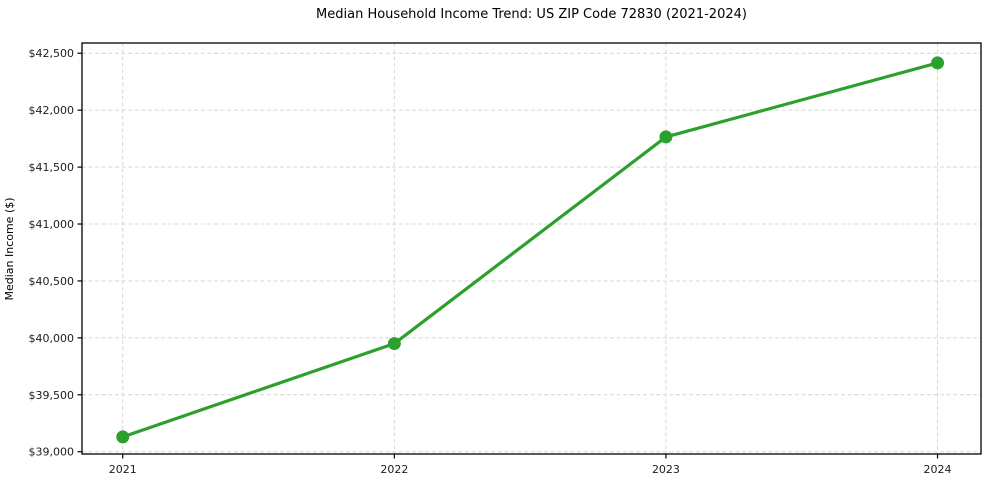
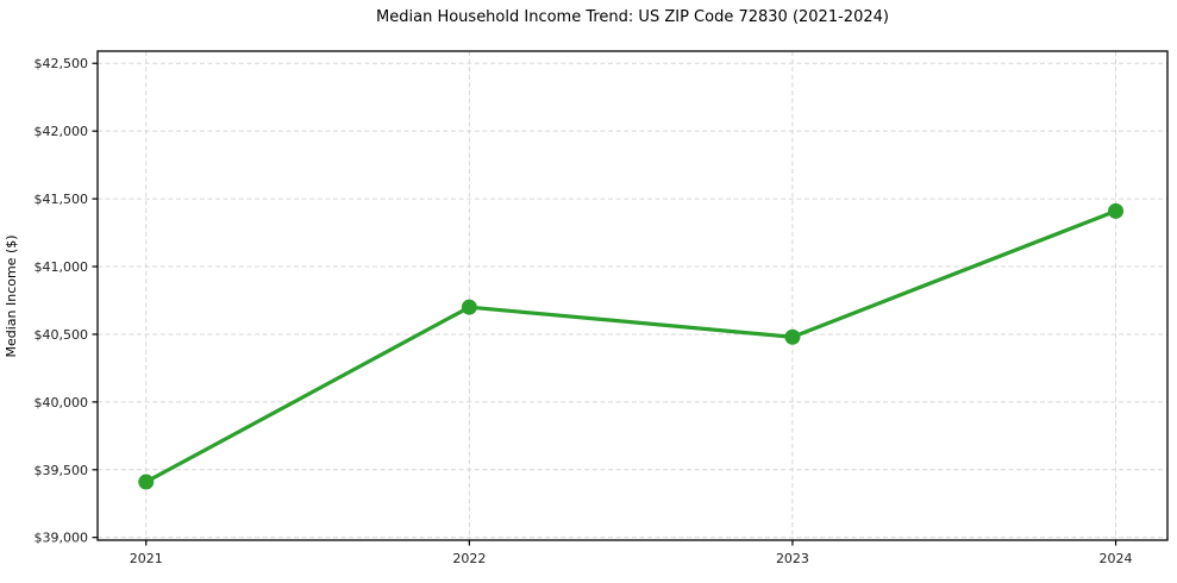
2021: $39130 -> $39410
2022: $39950 -> $40700
2023: $41760 -> $40480
2024: $42420 -> $41410
